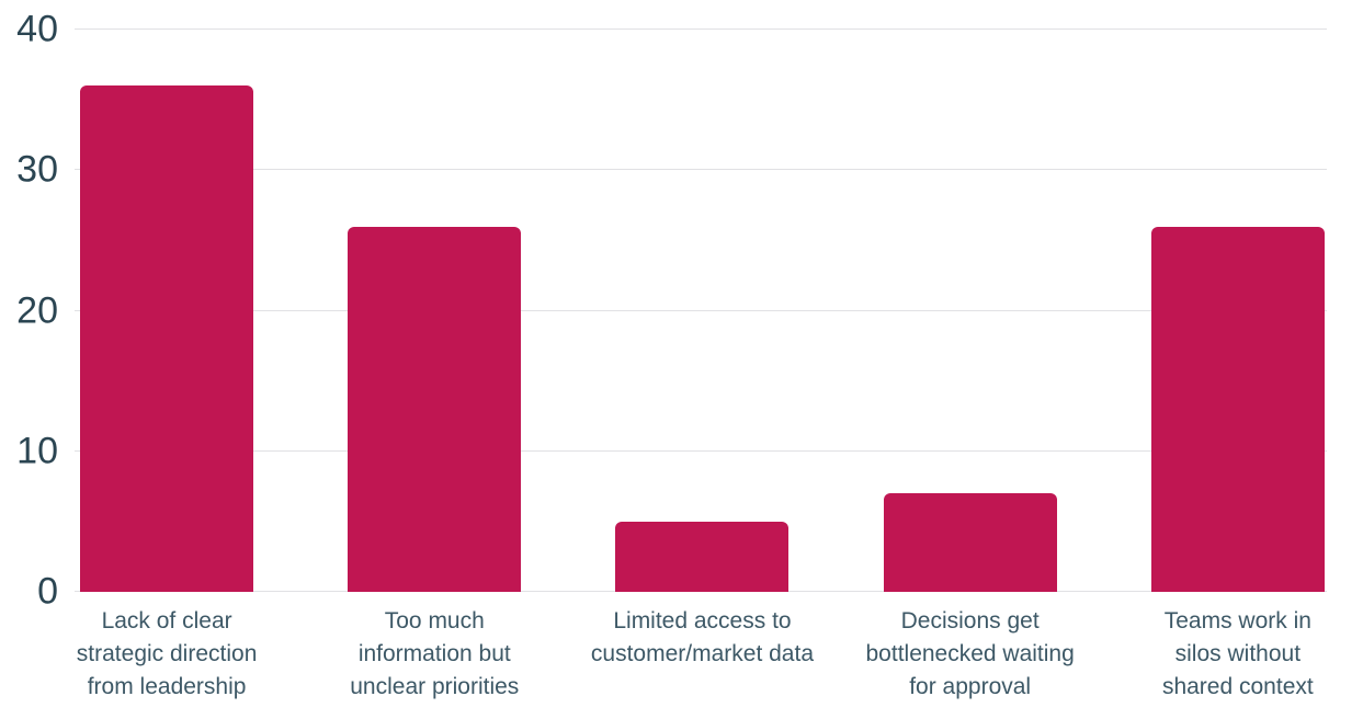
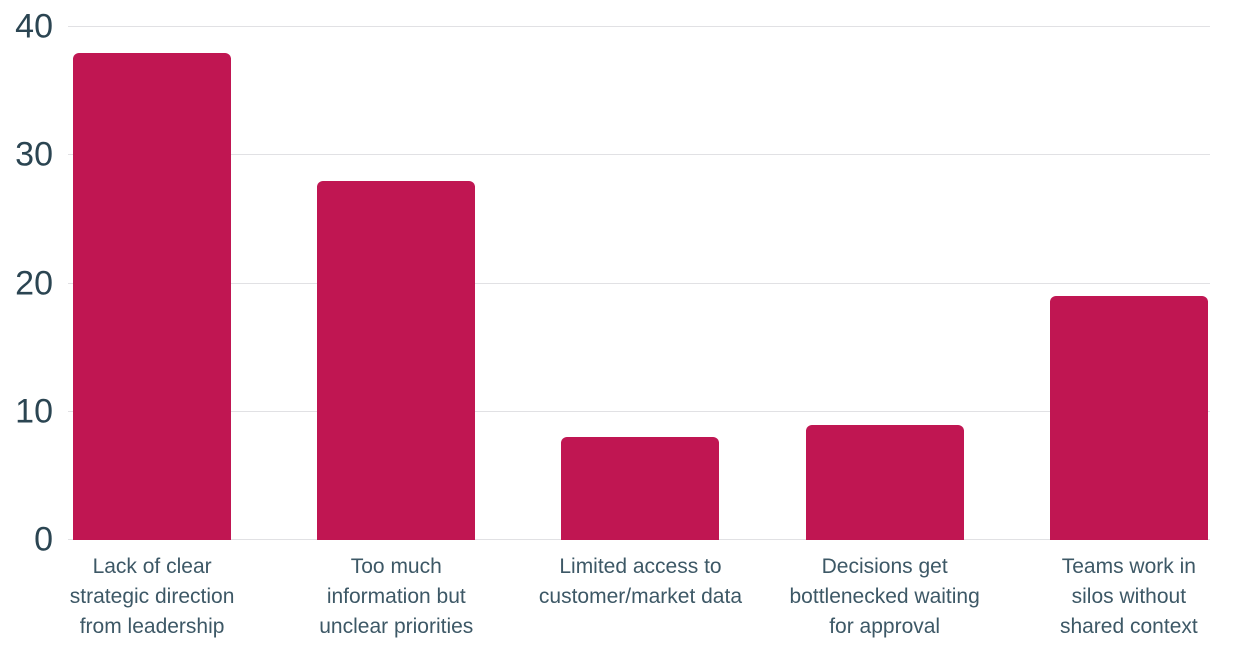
Lack of clear strategic direction from leadership: 36 -> 38
Too much information but unclear priorities: 26 -> 28
Limited access to customer/market data: 5 -> 8
Decisions get bottlenecked waiting for approval: 7 -> 9
Teams work in silos without shared context: 26 -> 19
